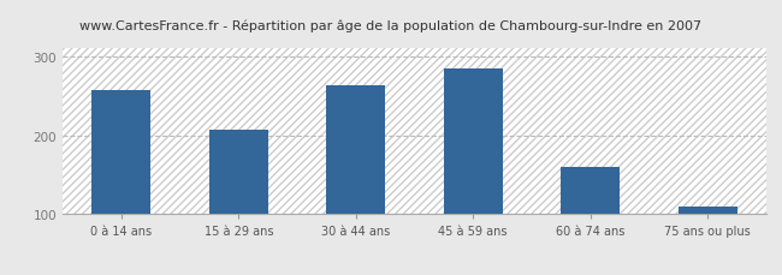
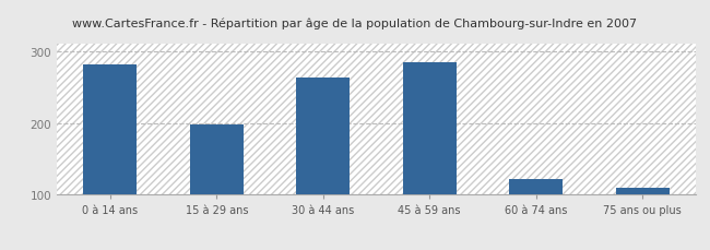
0 à 14 ans: 258 -> 282
15 à 29 ans: 207 -> 198
60 à 74 ans: 160 -> 122
